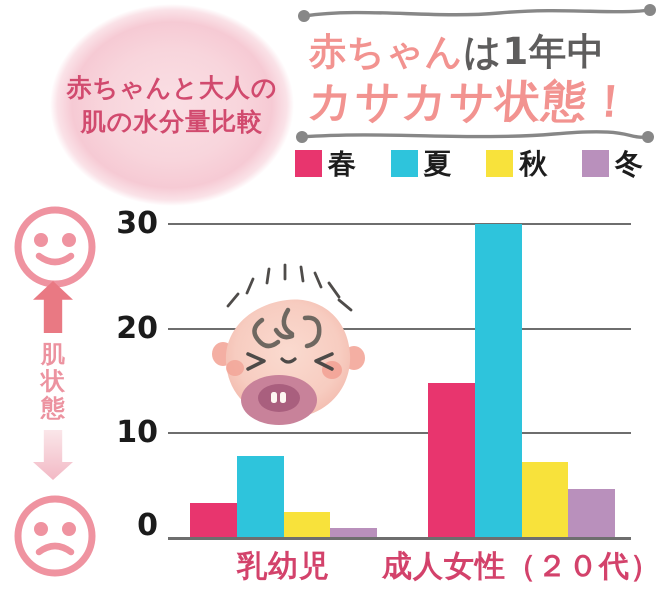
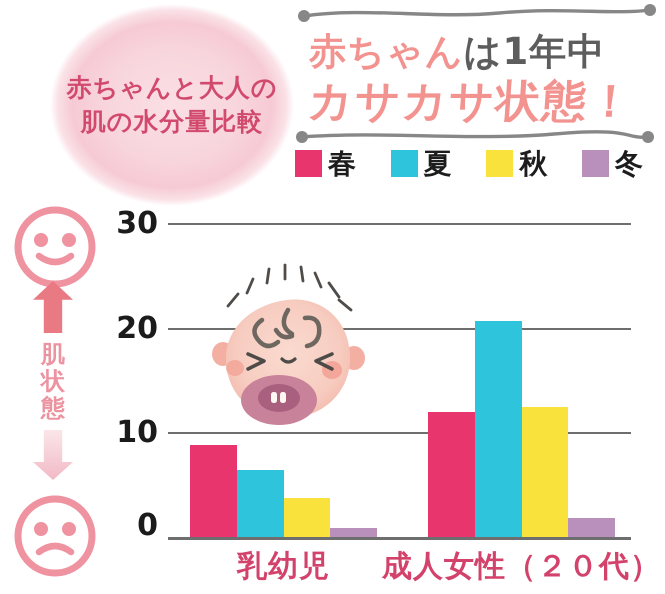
春/乳幼児: 3.3 -> 8.9
夏/乳幼児: 7.8 -> 6.5
秋/乳幼児: 2.5 -> 3.8
春/成人女性（２０代）: 14.8 -> 12.0
夏/成人女性（２０代）: 30.0 -> 20.7
秋/成人女性（２０代）: 7.3 -> 12.5
冬/成人女性（２０代）: 4.7 -> 1.9
